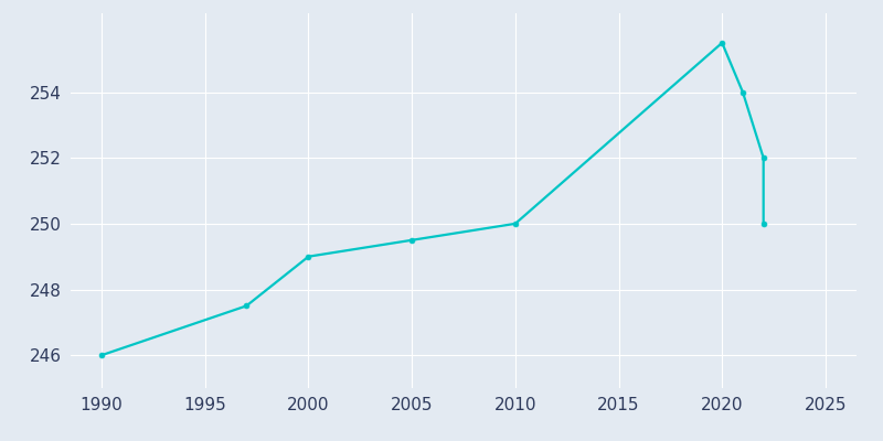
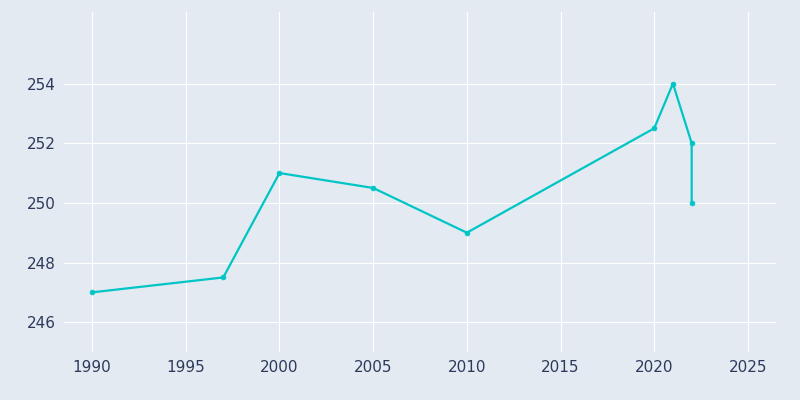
1990: 246.0 -> 247.0
2000: 249.0 -> 251.0
2005: 249.5 -> 250.5
2010: 250.0 -> 249.0
2020: 255.5 -> 252.5
